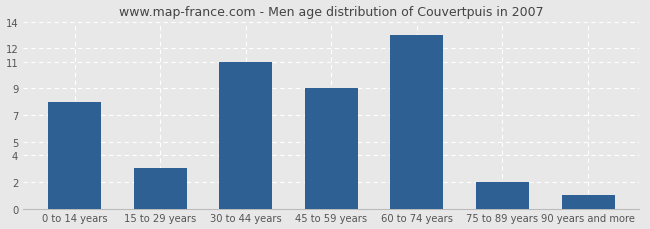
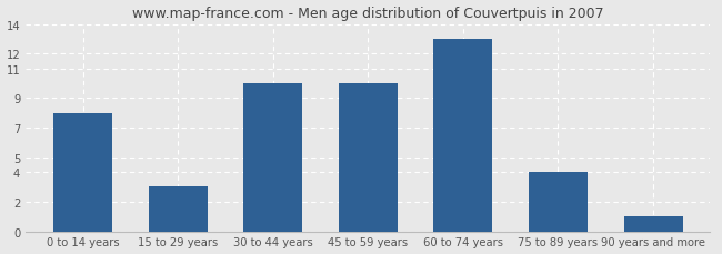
30 to 44 years: 11 -> 10
45 to 59 years: 9 -> 10
75 to 89 years: 2 -> 4
